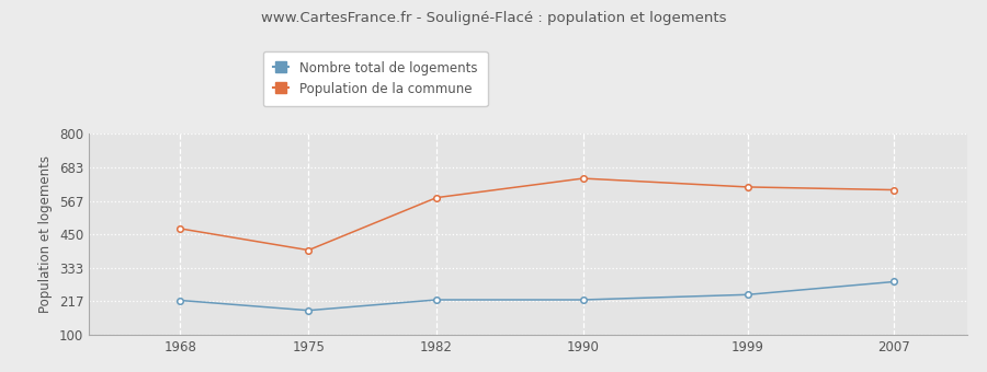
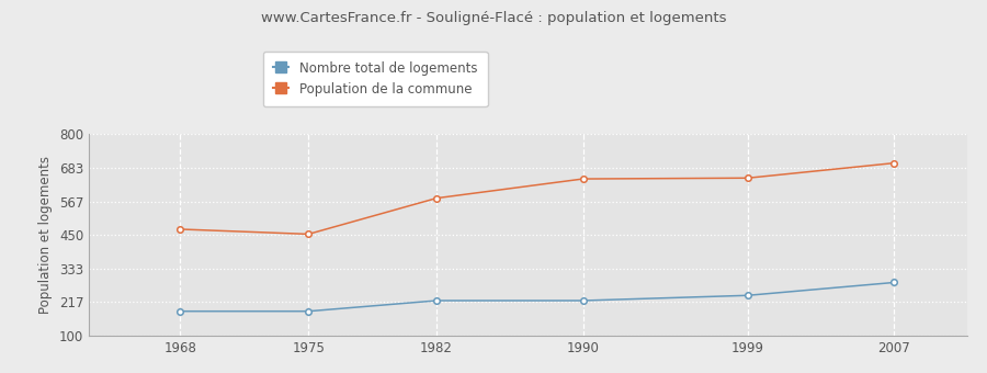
Nombre total de logements/1968: 220 -> 185
Population de la commune/1975: 395 -> 453
Population de la commune/1999: 615 -> 648
Population de la commune/2007: 605 -> 700
